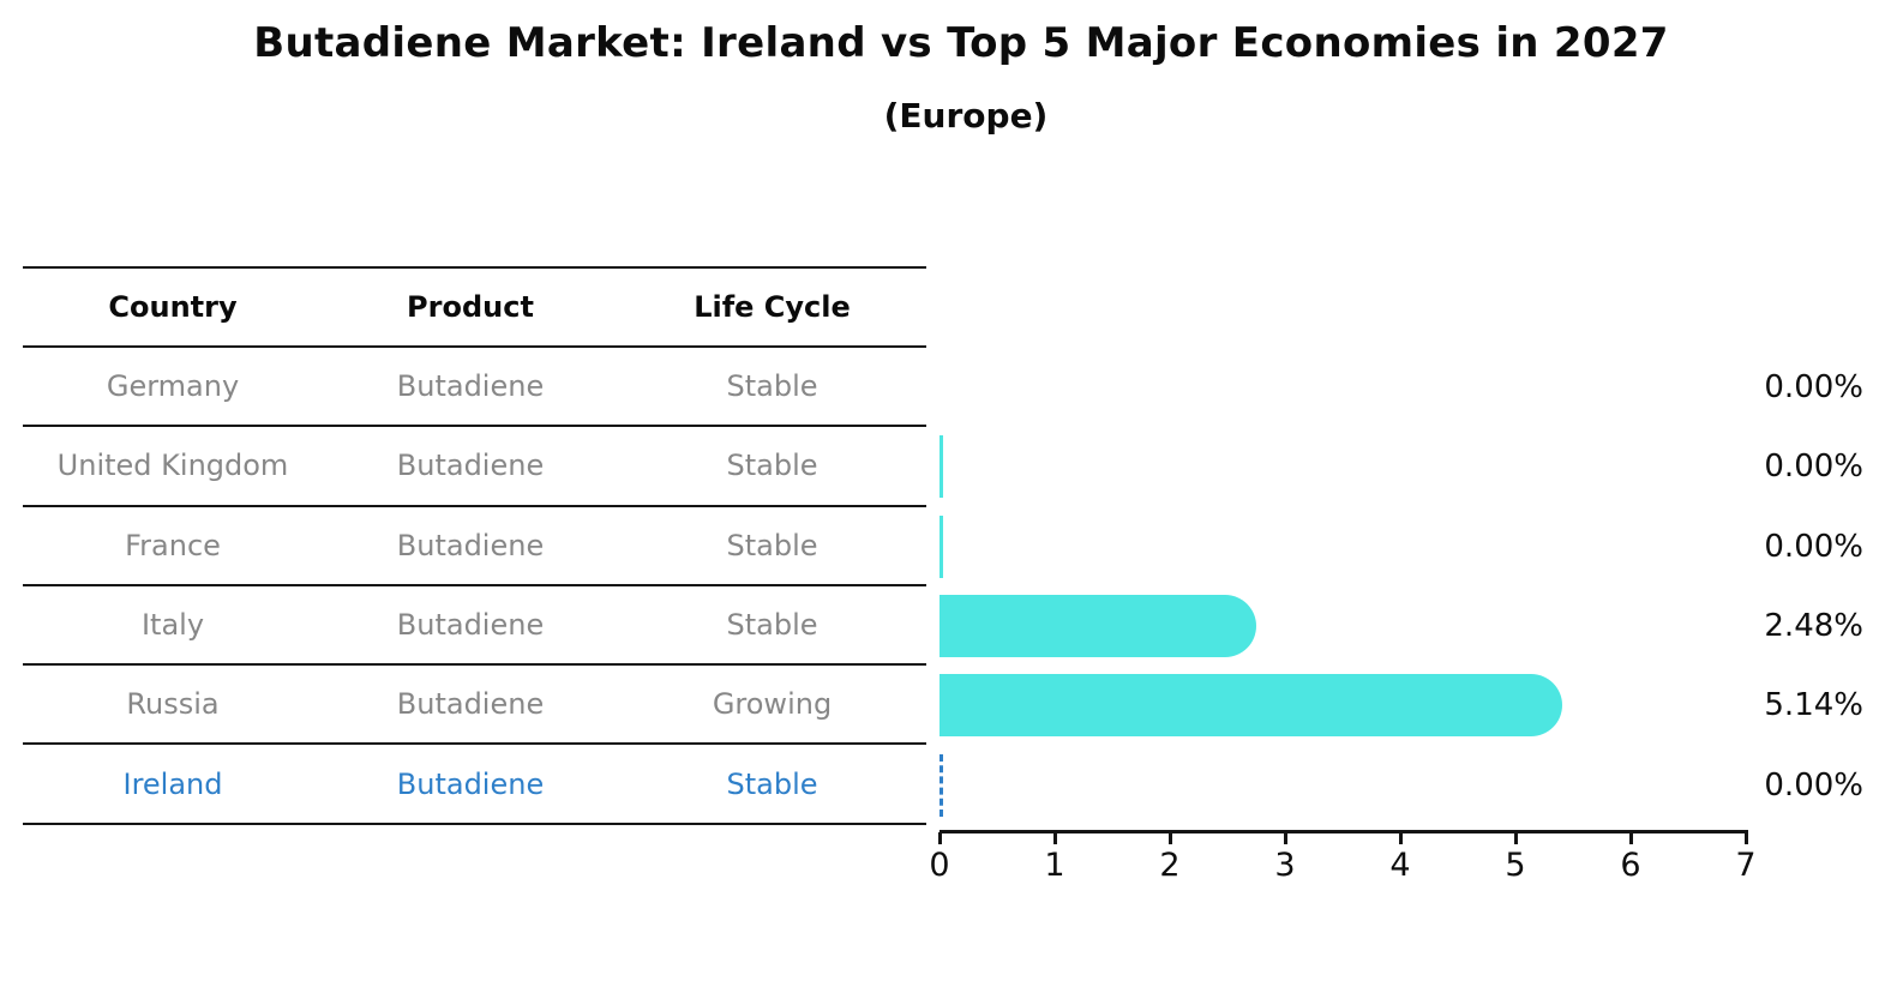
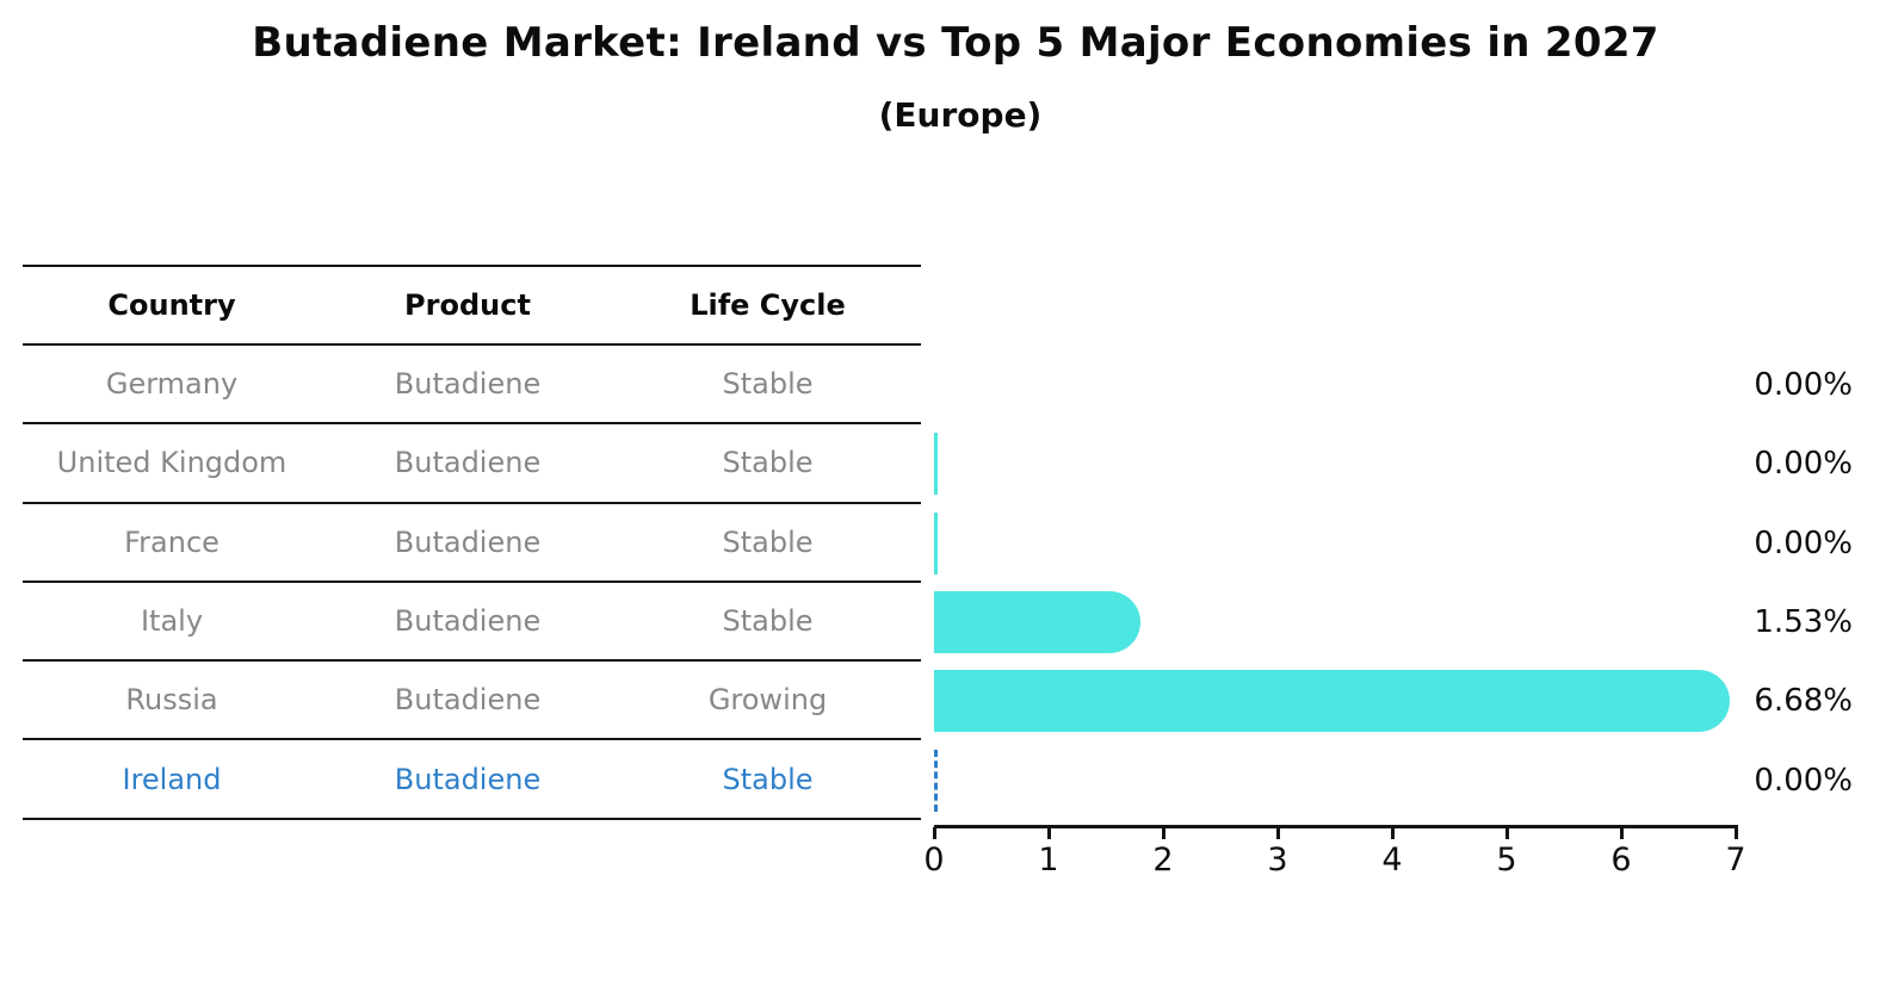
Italy: 2.48% -> 1.53%
Russia: 5.14% -> 6.68%
